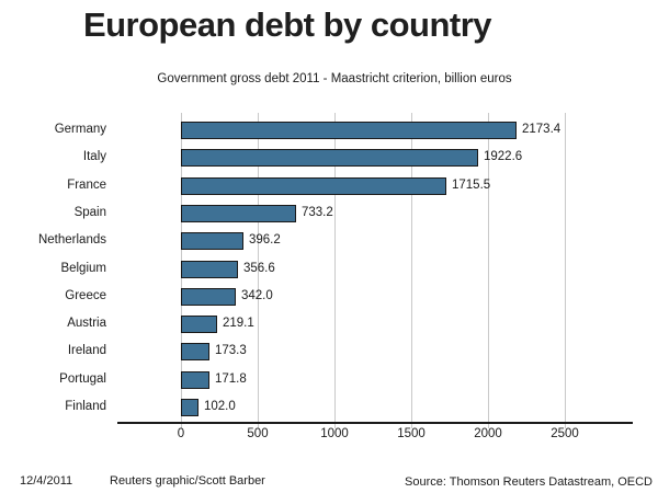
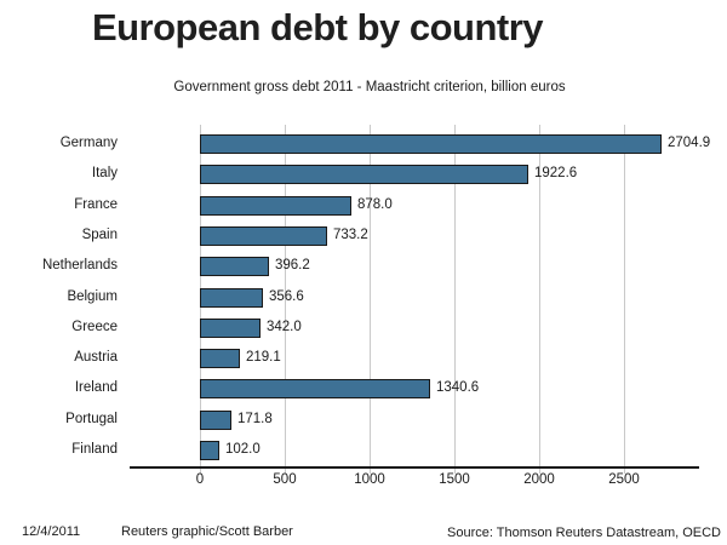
Germany: 2173.4 -> 2704.9
France: 1715.5 -> 878.0
Ireland: 173.3 -> 1340.6
